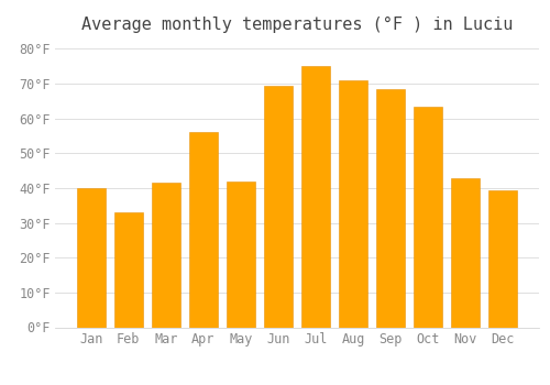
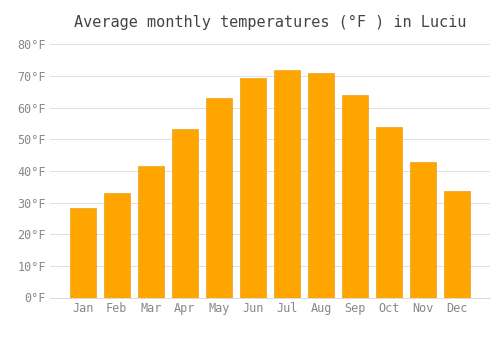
Jan: 40.0°F -> 28.4°F
Apr: 56.0°F -> 53.2°F
May: 42.0°F -> 63.0°F
Jul: 75.0°F -> 72.0°F
Sep: 68.5°F -> 64.0°F
Oct: 63.5°F -> 53.8°F
Dec: 39.5°F -> 33.8°F
